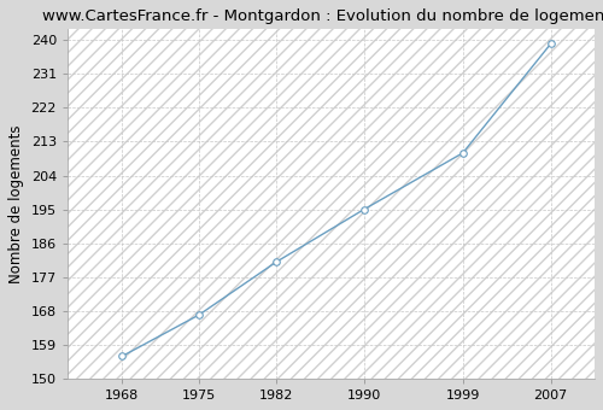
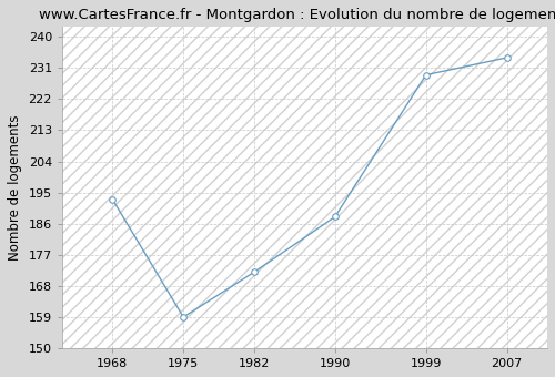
1968: 156 -> 193
1975: 167 -> 159
1982: 181 -> 172
1990: 195 -> 188
1999: 210 -> 229
2007: 239 -> 234
